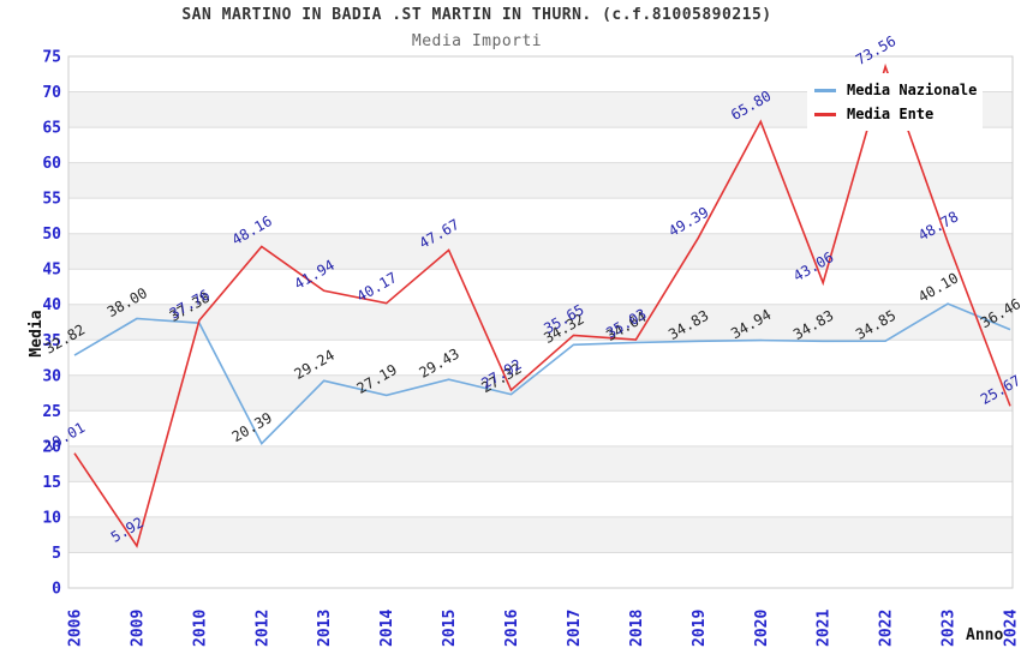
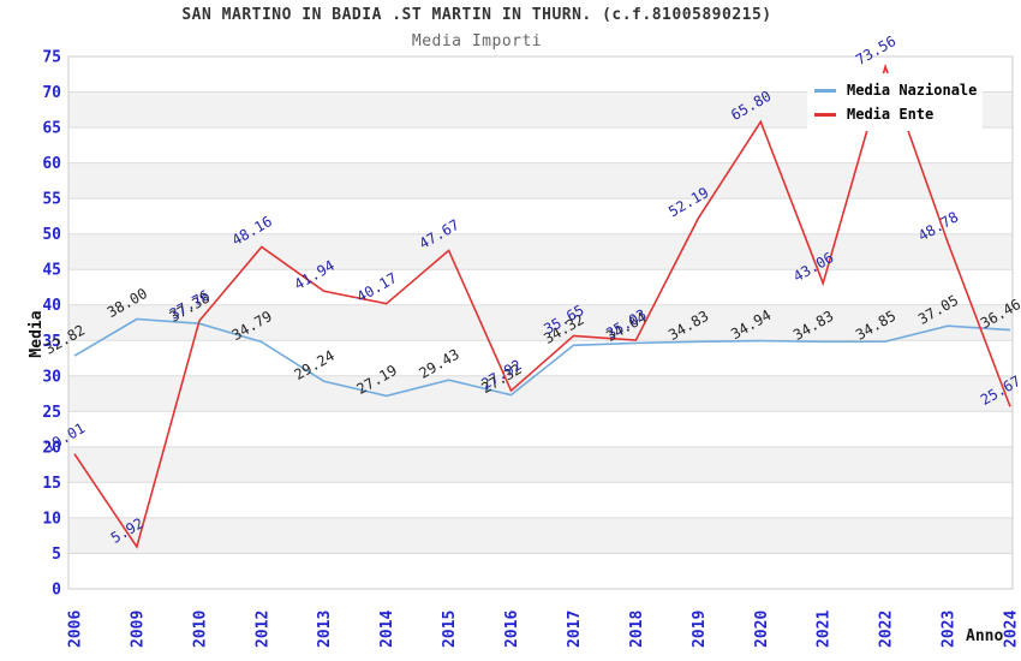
Media Nazionale/2012: 20.39 -> 34.79
Media Ente/2019: 49.39 -> 52.19
Media Nazionale/2023: 40.10 -> 37.05
